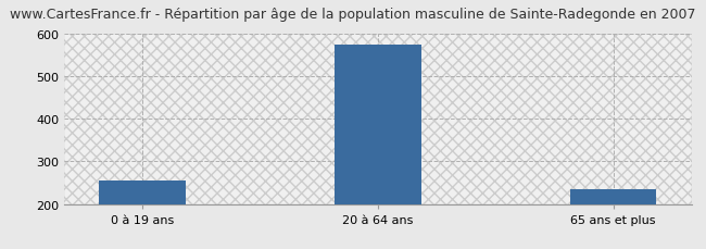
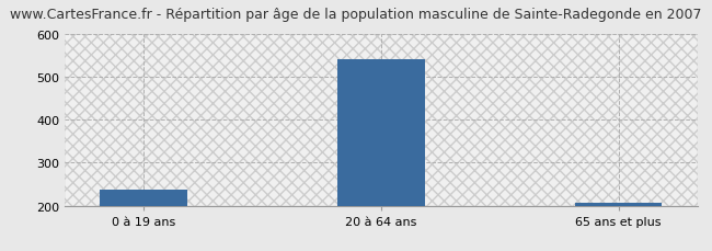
0 à 19 ans: 255 -> 237
20 à 64 ans: 575 -> 542
65 ans et plus: 235 -> 207
